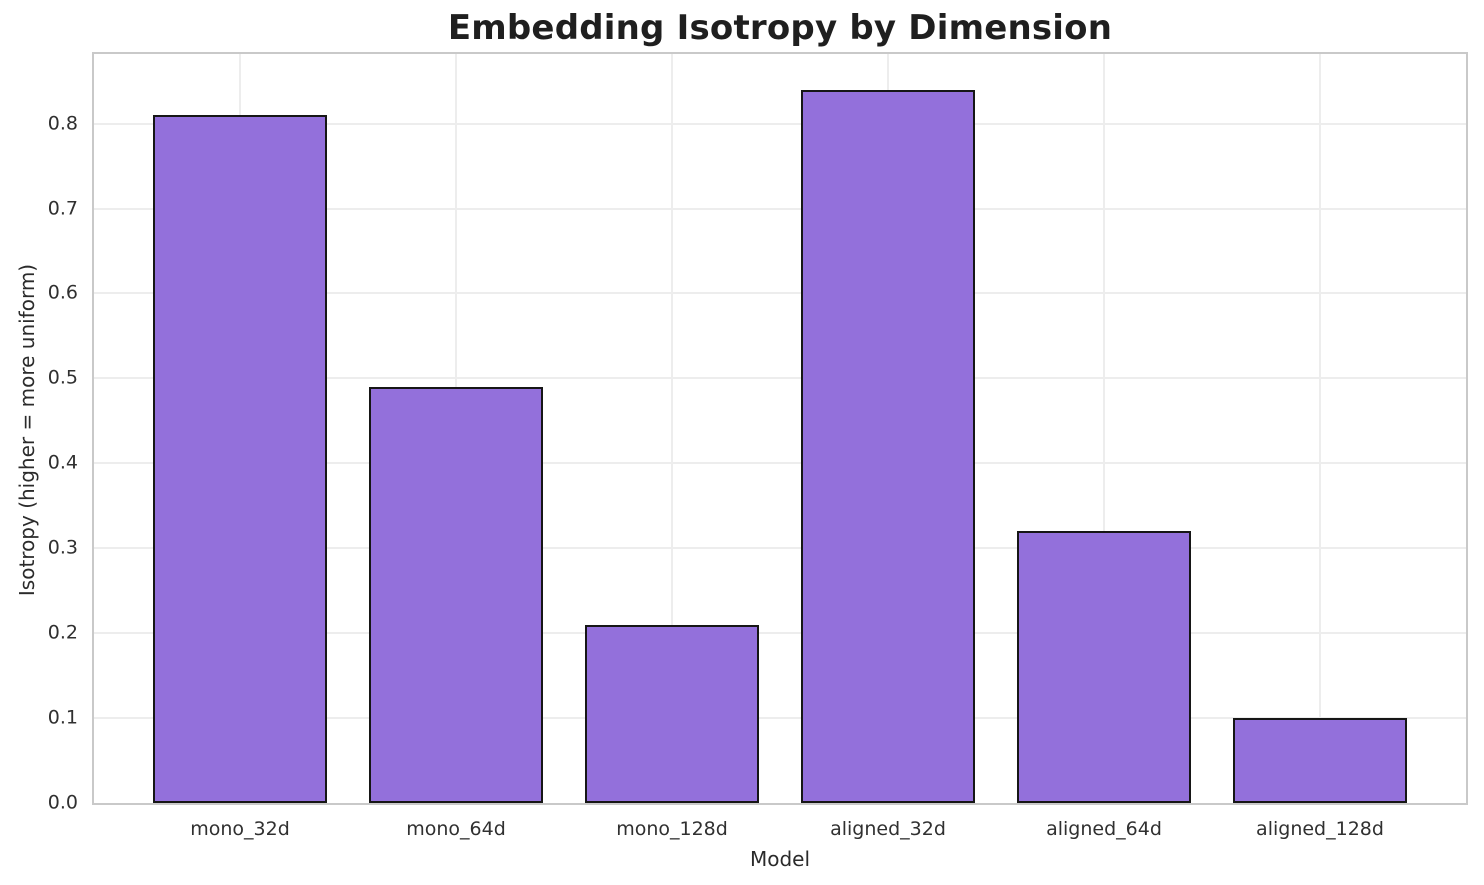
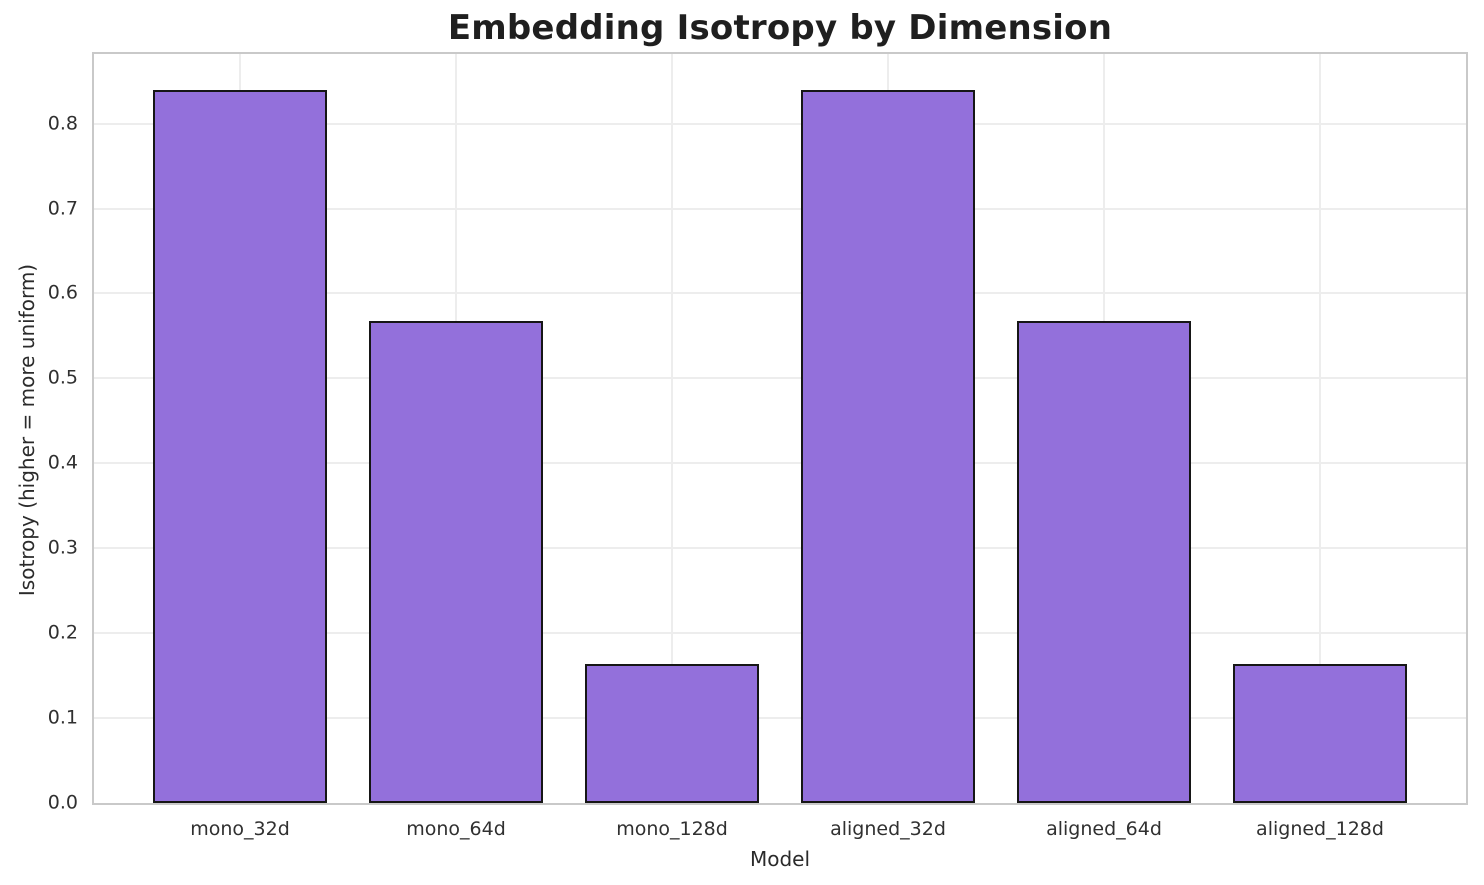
mono_32d: 0.81 -> 0.84
mono_64d: 0.49 -> 0.57
mono_128d: 0.21 -> 0.16
aligned_64d: 0.32 -> 0.57
aligned_128d: 0.10 -> 0.16
